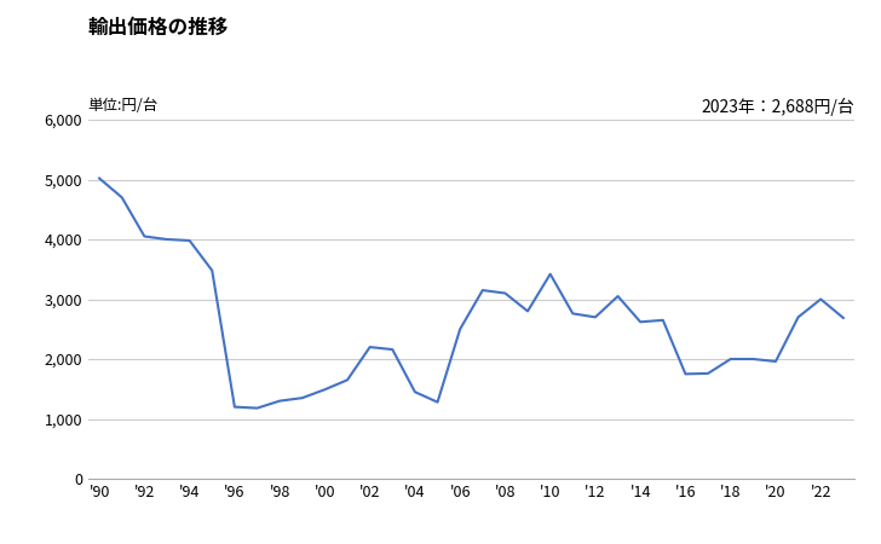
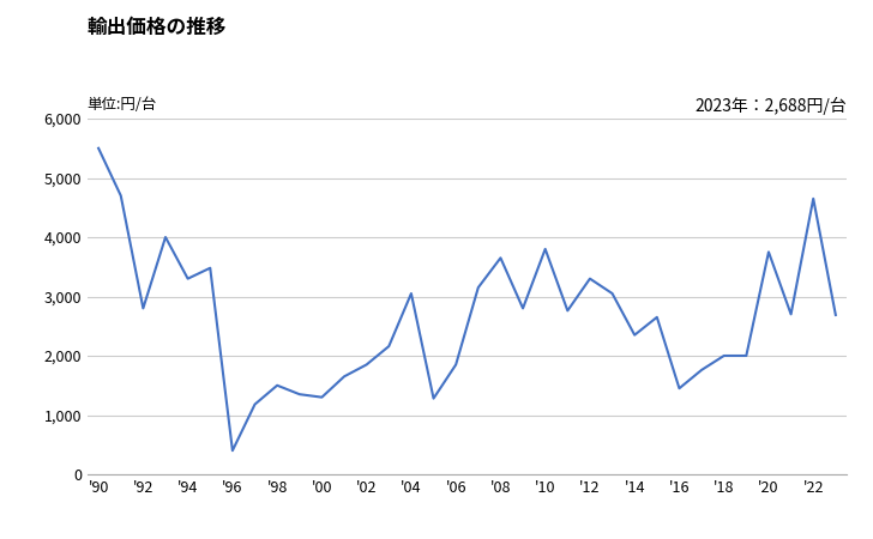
'90: 5,020 -> 5,500
'92: 4,050 -> 2,800
'94: 3,980 -> 3,300
'96: 1,200 -> 400
'98: 1,300 -> 1,500
'00: 1,490 -> 1,300
'02: 2,200 -> 1,850
'04: 1,450 -> 3,050
'06: 2,500 -> 1,850
'08: 3,100 -> 3,650
'10: 3,420 -> 3,800
'12: 2,700 -> 3,300
'14: 2,620 -> 2,350
'16: 1,750 -> 1,450
'20: 1,960 -> 3,750
'22: 3,000 -> 4,650
